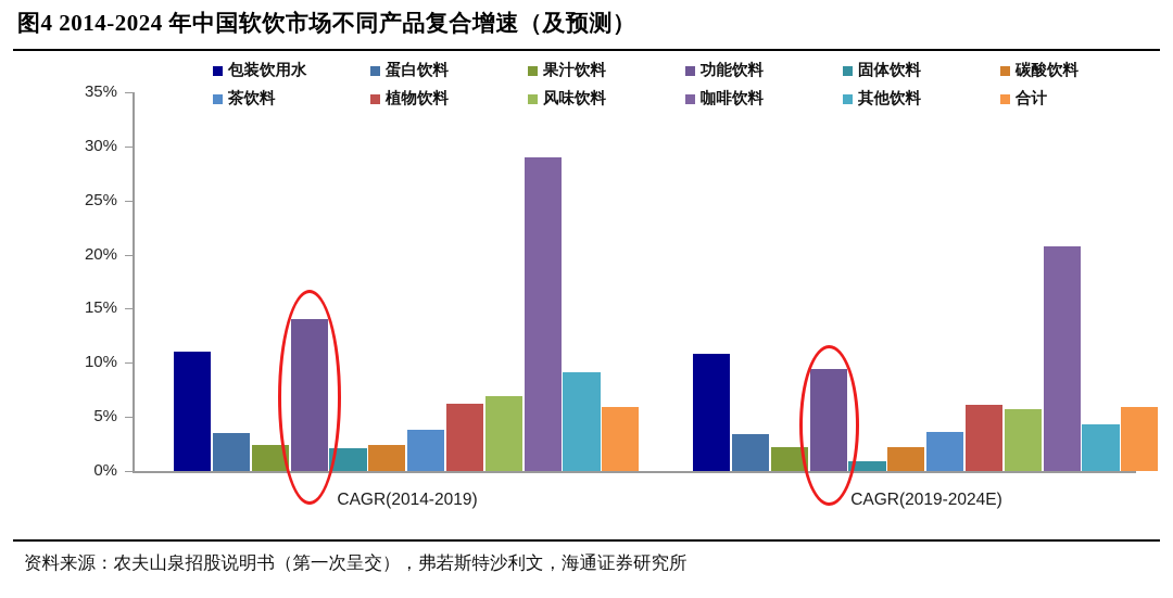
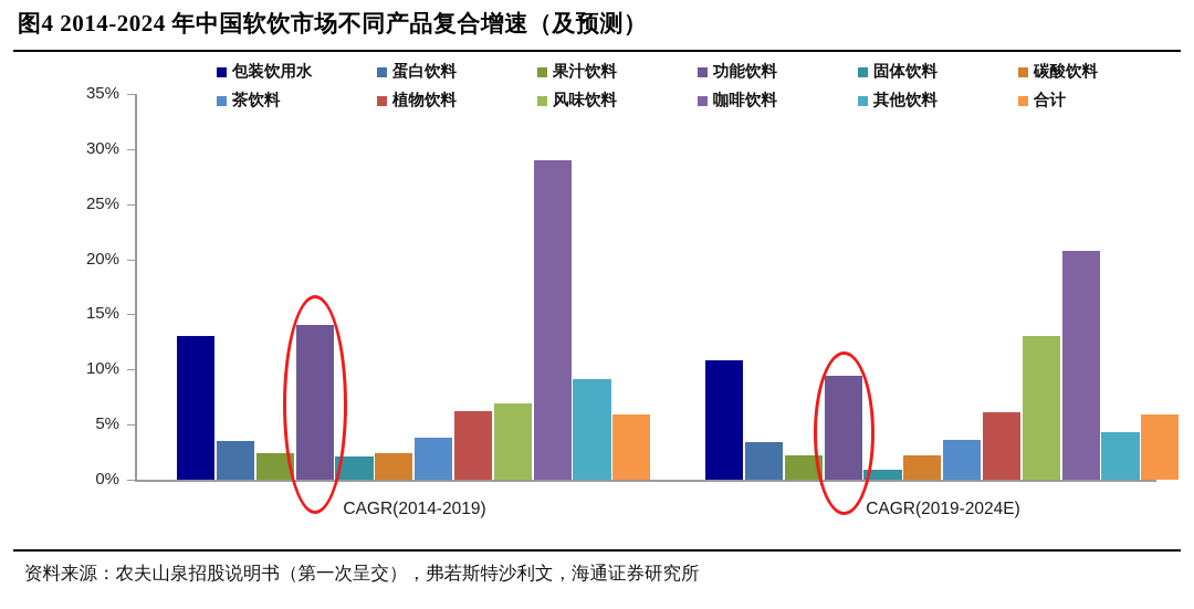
包装饮用水/CAGR(2014-2019): 11% -> 13%
风味饮料/CAGR(2019-2024E): 6% -> 13%
